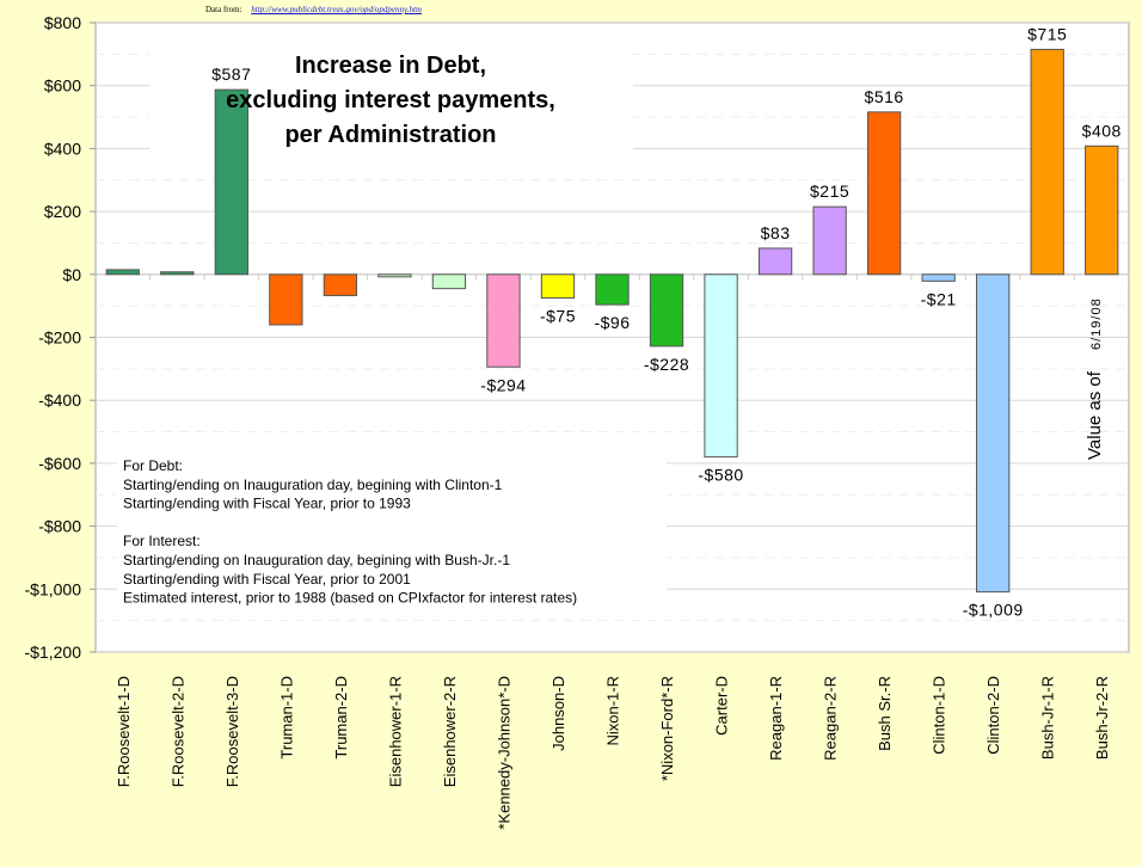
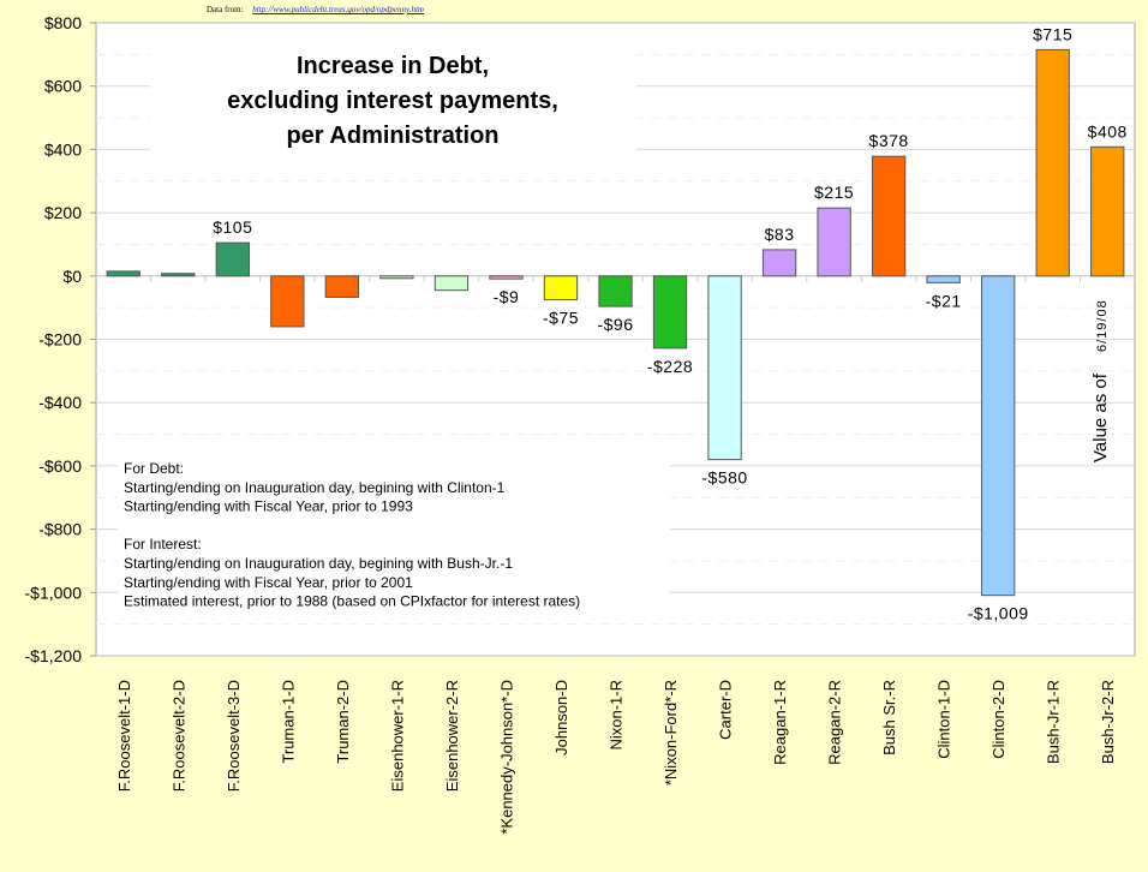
F.Roosevelt-3-D: $587 -> $105
*Kennedy-Johnson*-D: -$294 -> -$9
Bush Sr.-R: $516 -> $378
